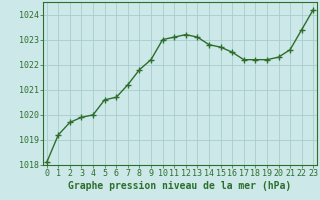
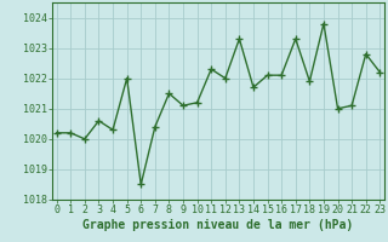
0: 1018.1 -> 1020.2
1: 1019.2 -> 1020.2
2: 1019.7 -> 1020.0
3: 1019.9 -> 1020.6
4: 1020.0 -> 1020.3
5: 1020.6 -> 1022.0
6: 1020.7 -> 1018.5
7: 1021.2 -> 1020.4
8: 1021.8 -> 1021.5
9: 1022.2 -> 1021.1
10: 1023.0 -> 1021.2
11: 1023.1 -> 1022.3
12: 1023.2 -> 1022.0
13: 1023.1 -> 1023.3
14: 1022.8 -> 1021.7
15: 1022.7 -> 1022.1
16: 1022.5 -> 1022.1
17: 1022.2 -> 1023.3
18: 1022.2 -> 1021.9
19: 1022.2 -> 1023.8
20: 1022.3 -> 1021.0
21: 1022.6 -> 1021.1
22: 1023.4 -> 1022.8
23: 1024.2 -> 1022.2
